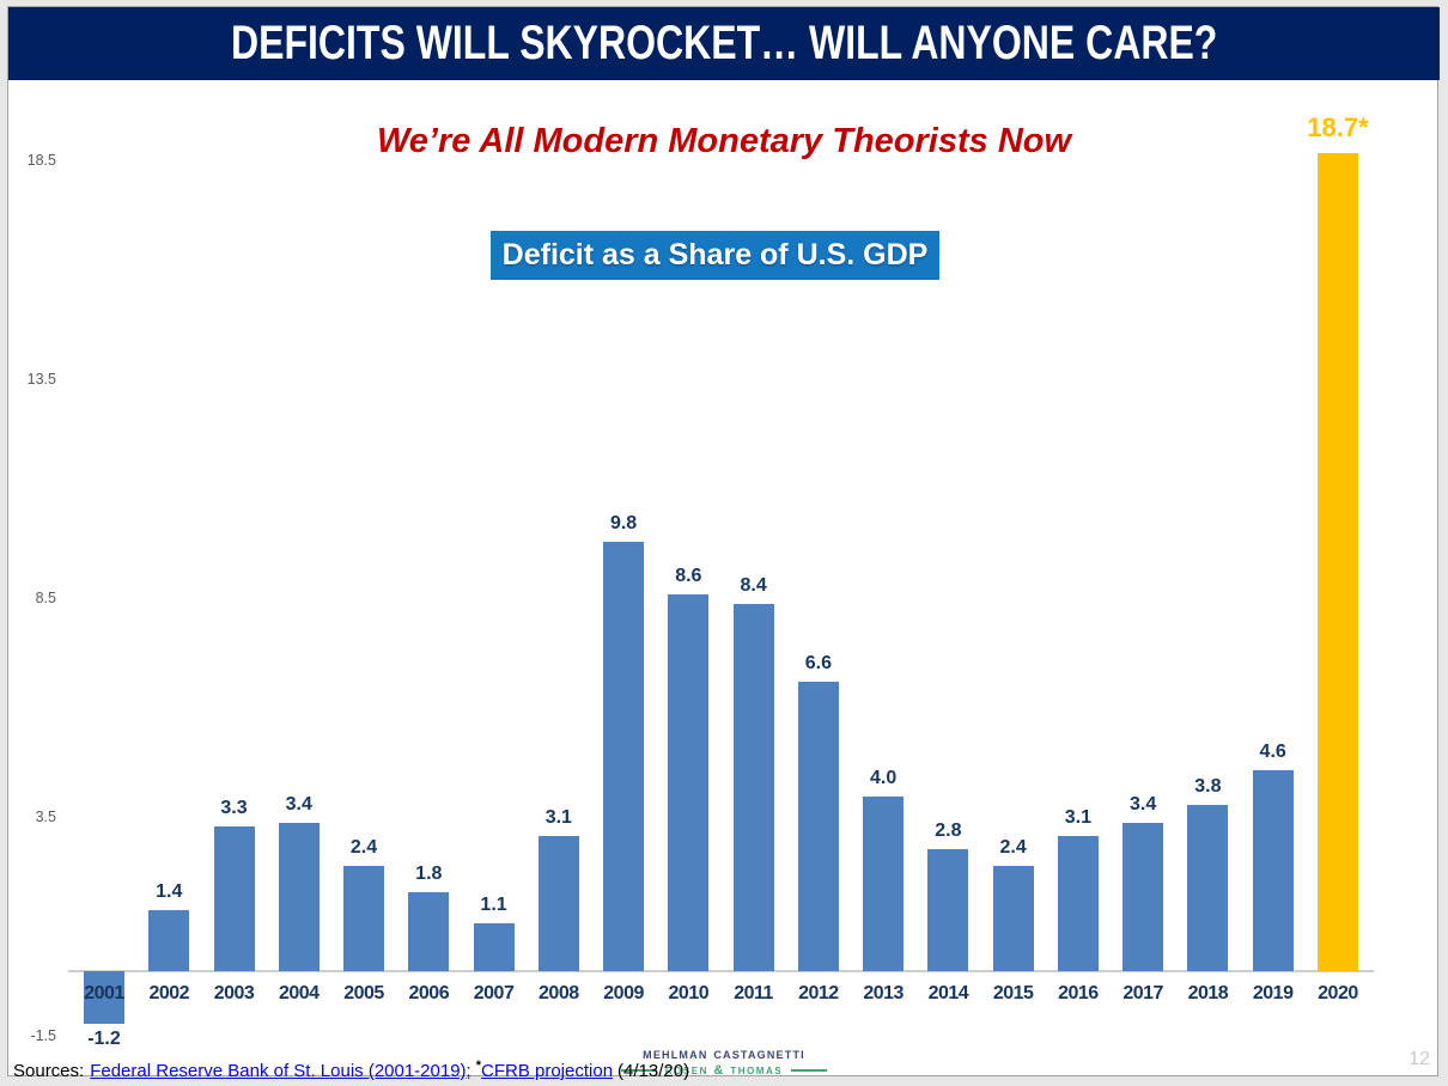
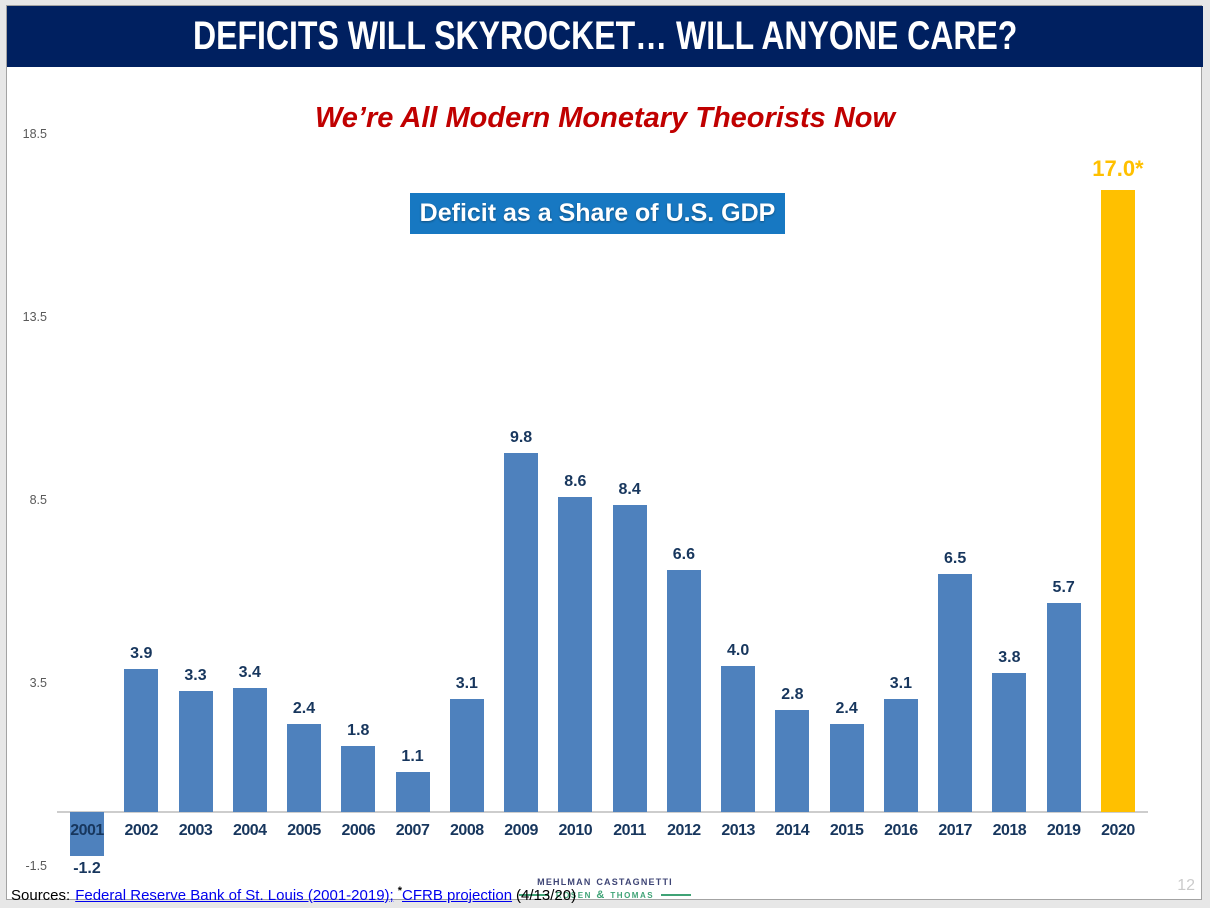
2002: 1.4 -> 3.9
2017: 3.4 -> 6.5
2019: 4.6 -> 5.7
2020: 18.7 -> 17.0
